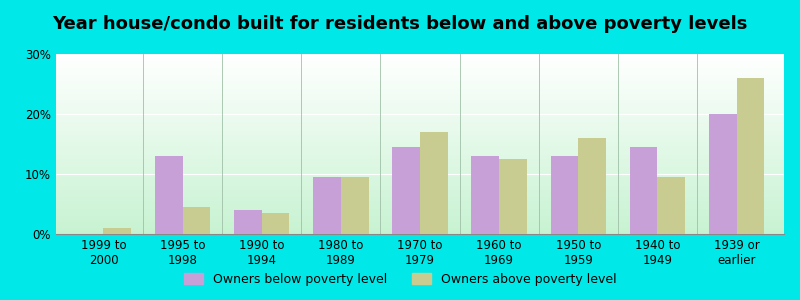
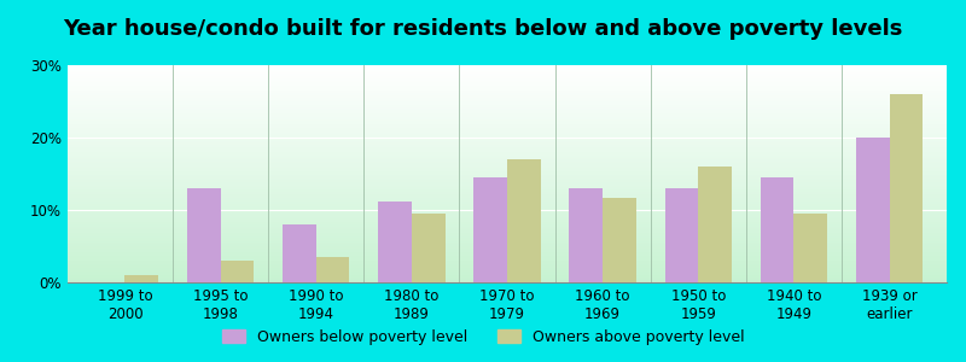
Owners above poverty level/1995 to 1998: 4.5% -> 3.0%
Owners below poverty level/1990 to 1994: 4.0% -> 8.0%
Owners below poverty level/1980 to 1989: 9.5% -> 11.2%
Owners above poverty level/1960 to 1969: 12.5% -> 11.6%
